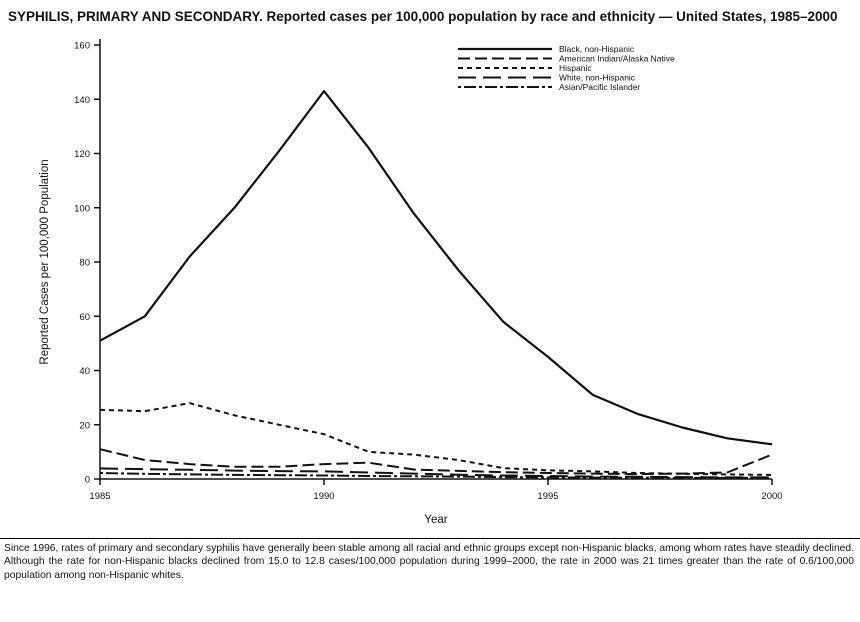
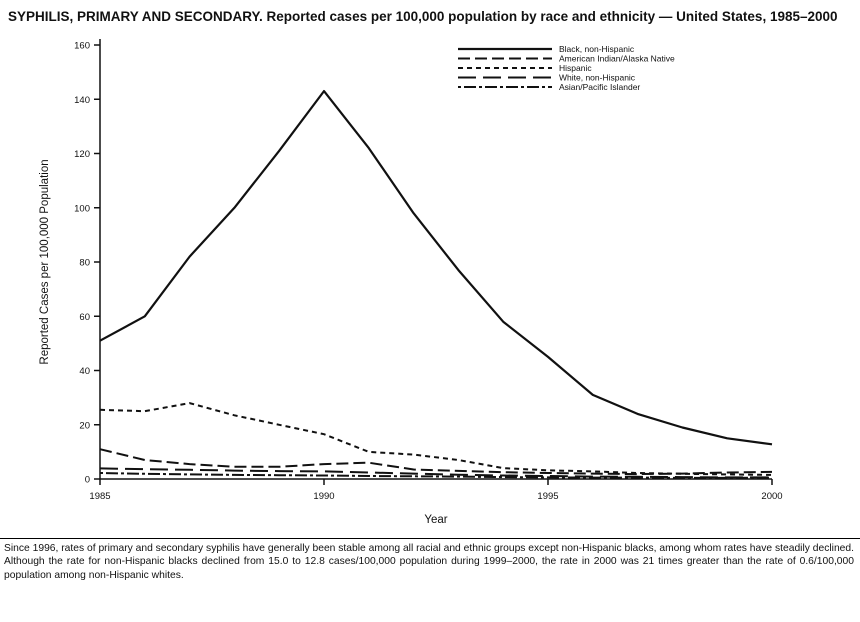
American Indian/Alaska Native/2000: 9 -> 3
